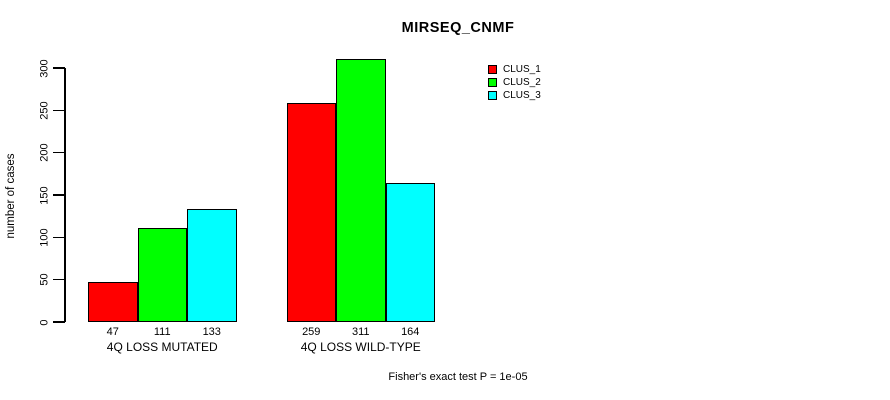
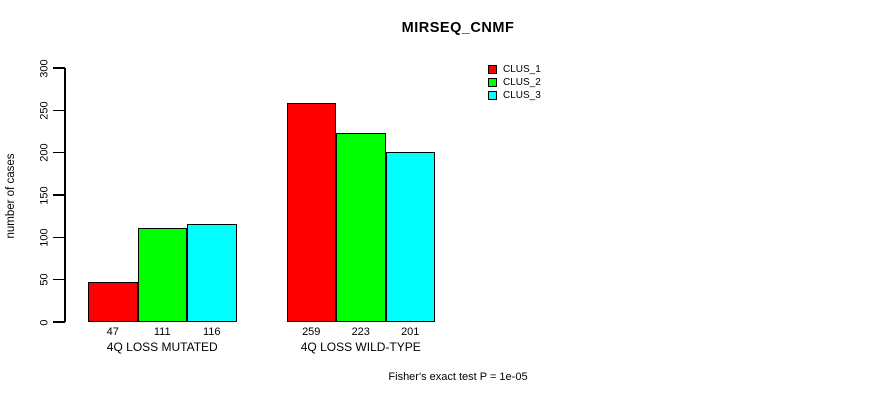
CLUS_3/4Q LOSS MUTATED: 133 -> 116
CLUS_2/4Q LOSS WILD-TYPE: 311 -> 223
CLUS_3/4Q LOSS WILD-TYPE: 164 -> 201
